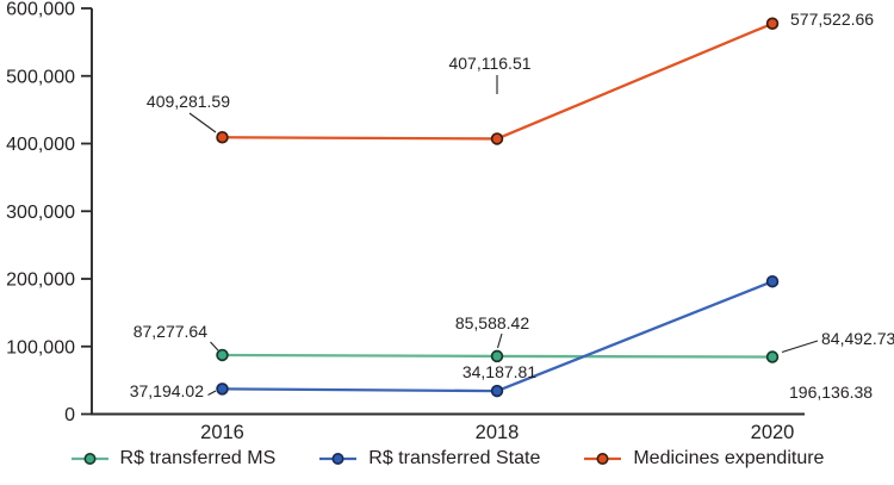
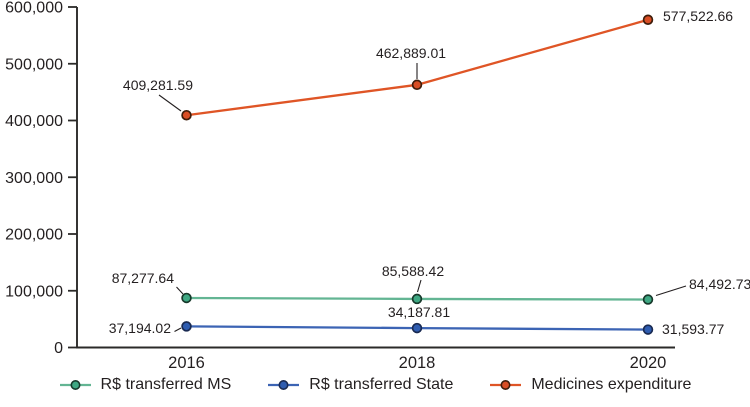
Medicines expenditure/2018: 407,116.51 -> 462,889.01
R$ transferred State/2020: 196,136.38 -> 31,593.77
